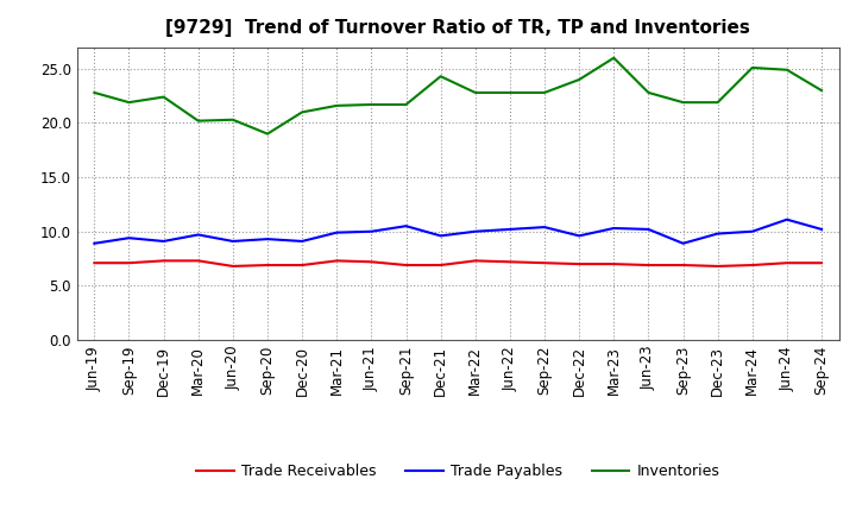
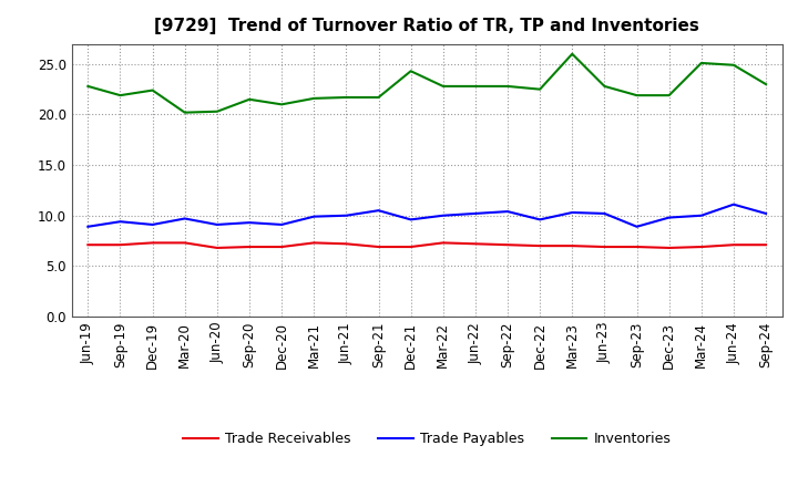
Inventories/Sep-20: 19.0 -> 21.5
Inventories/Dec-22: 24.0 -> 22.5
